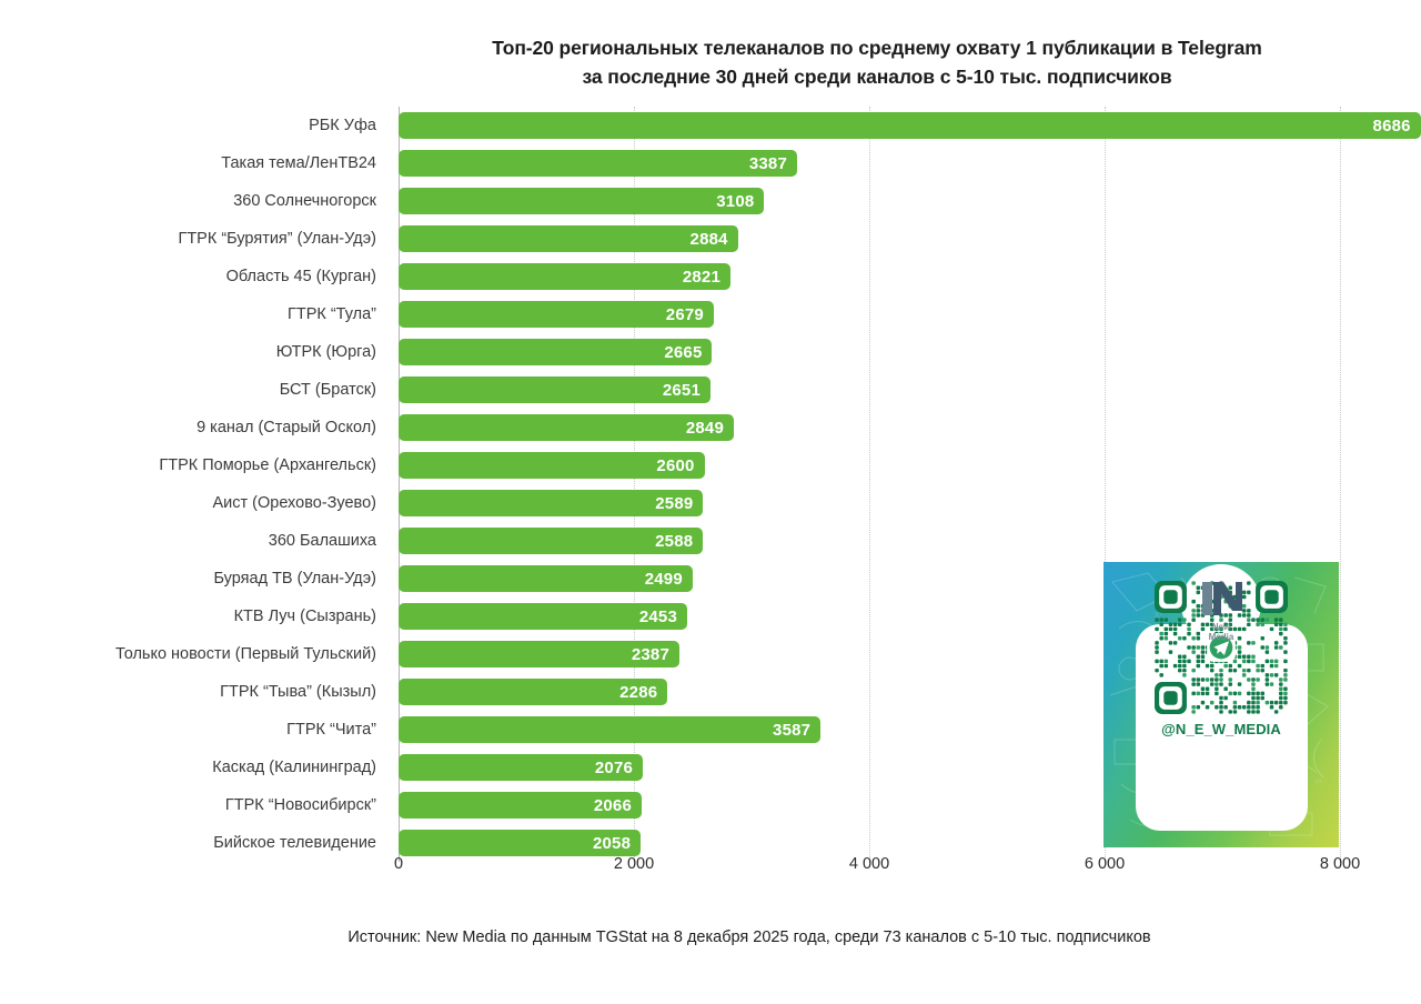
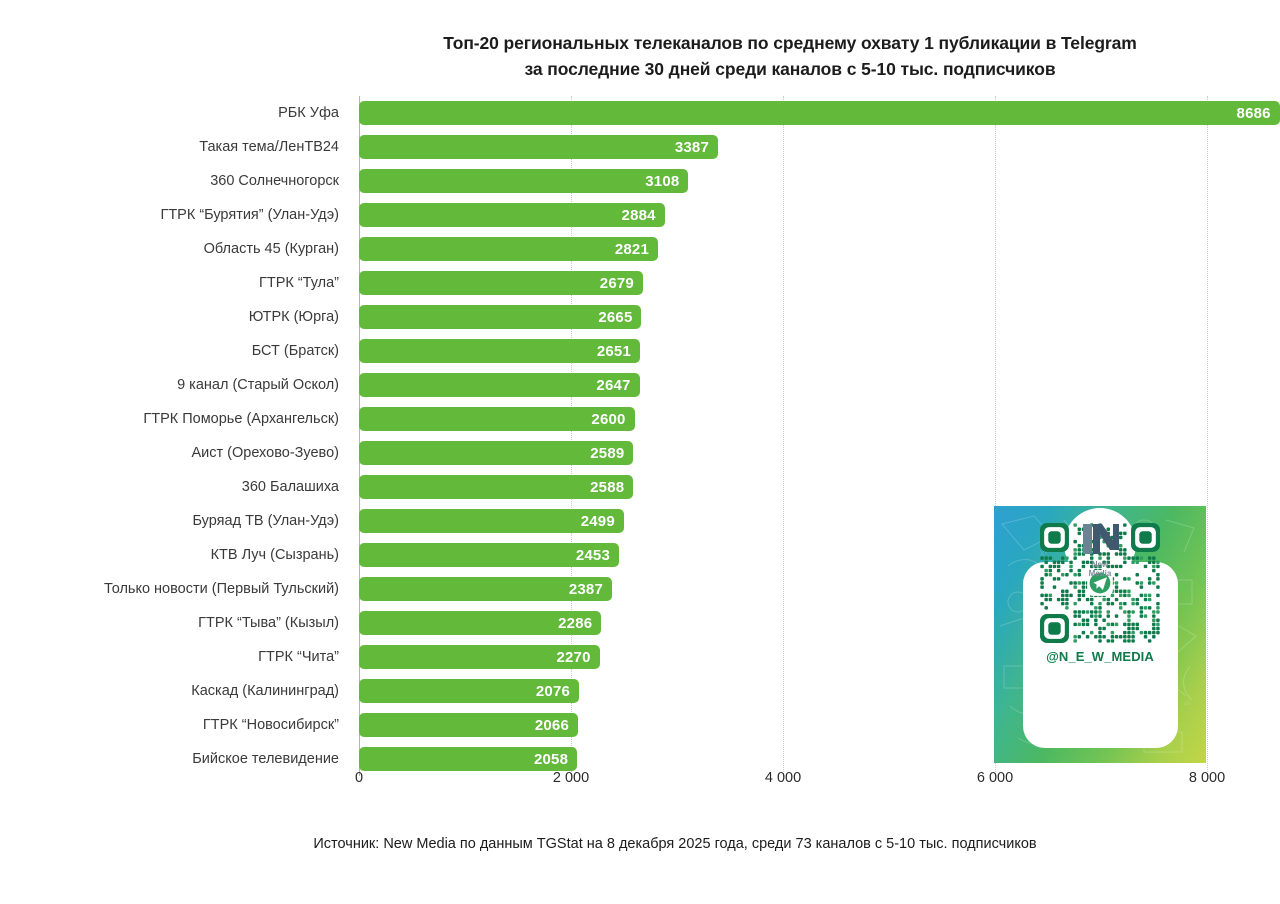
9 канал (Старый Оскол): 2849 -> 2647
ГТРК “Чита”: 3587 -> 2270
